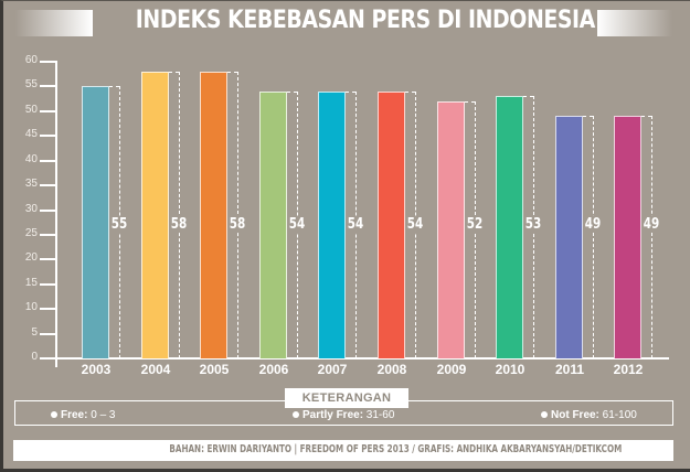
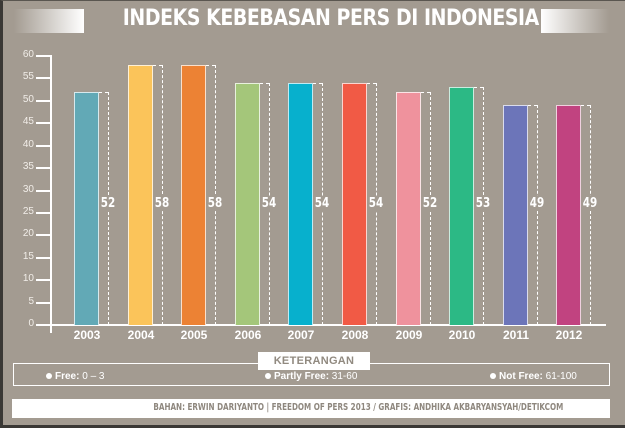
2003: 55 -> 52
